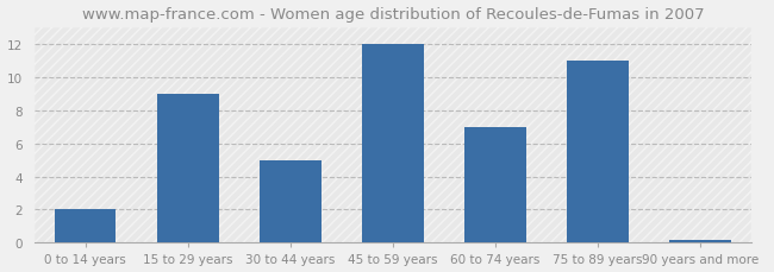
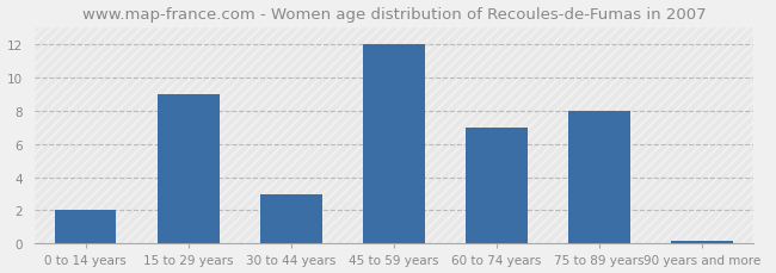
30 to 44 years: 5.0 -> 3.0
75 to 89 years: 11.0 -> 8.0
